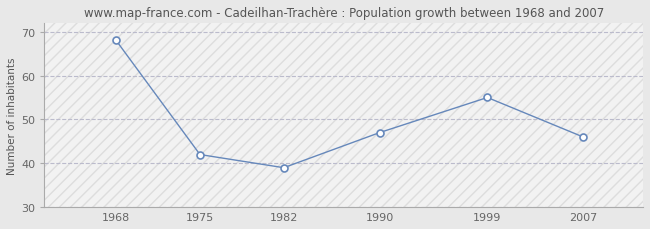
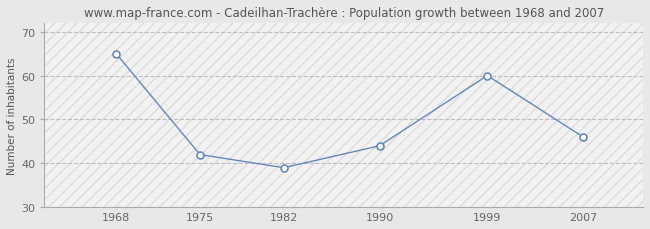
1968: 68 -> 65
1990: 47 -> 44
1999: 55 -> 60
